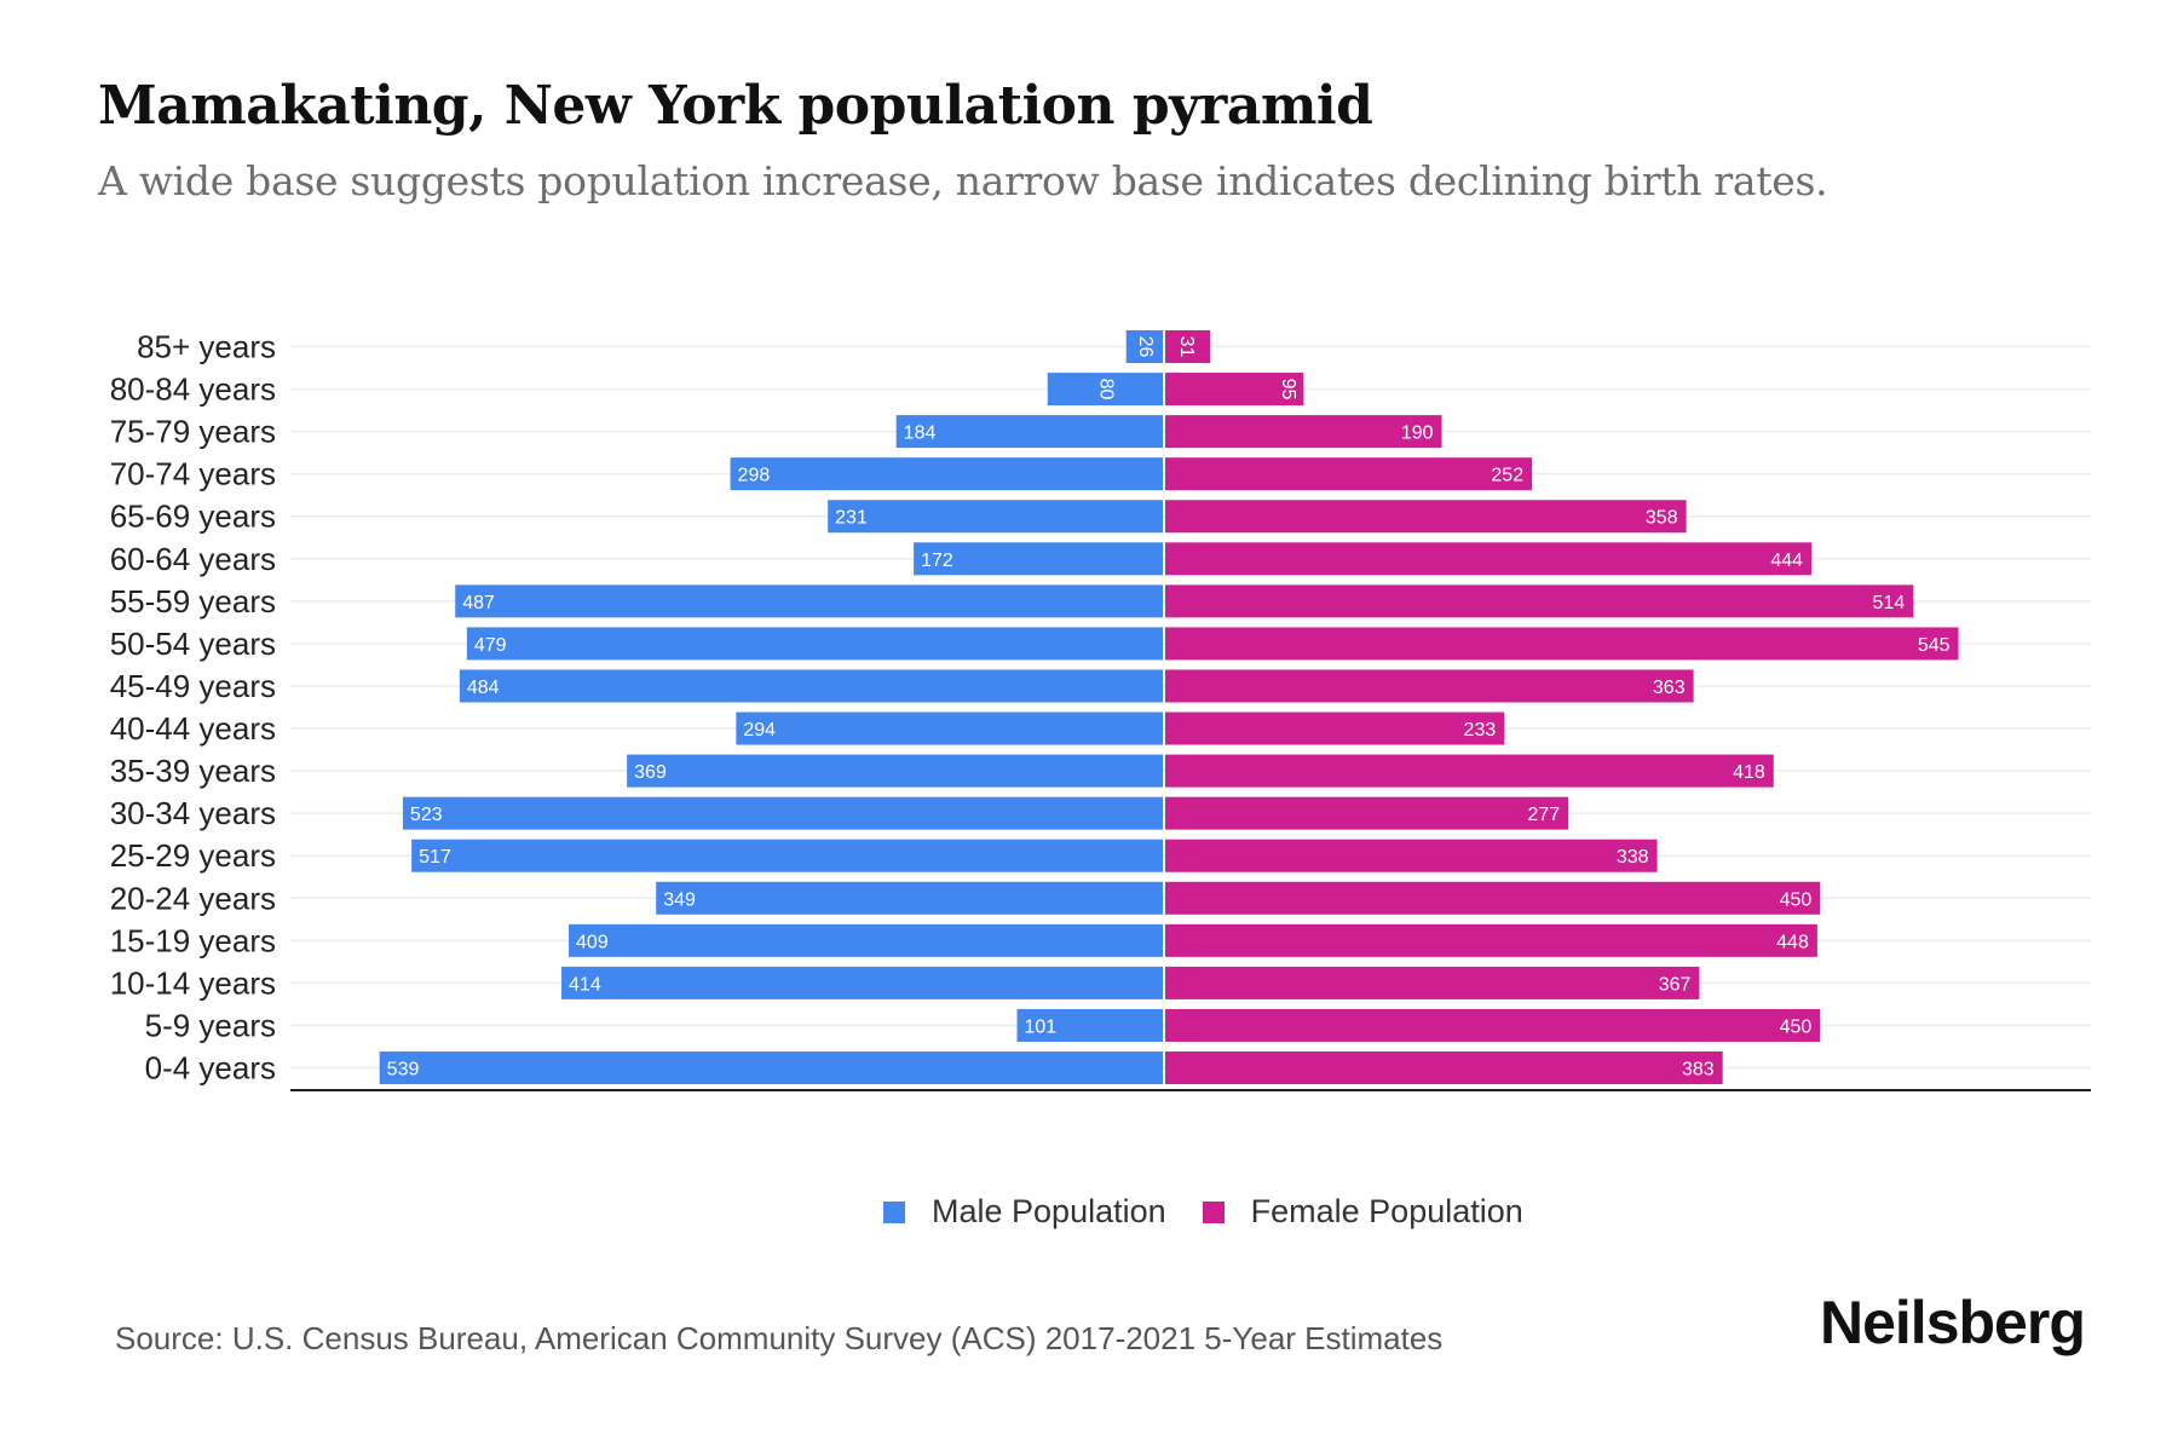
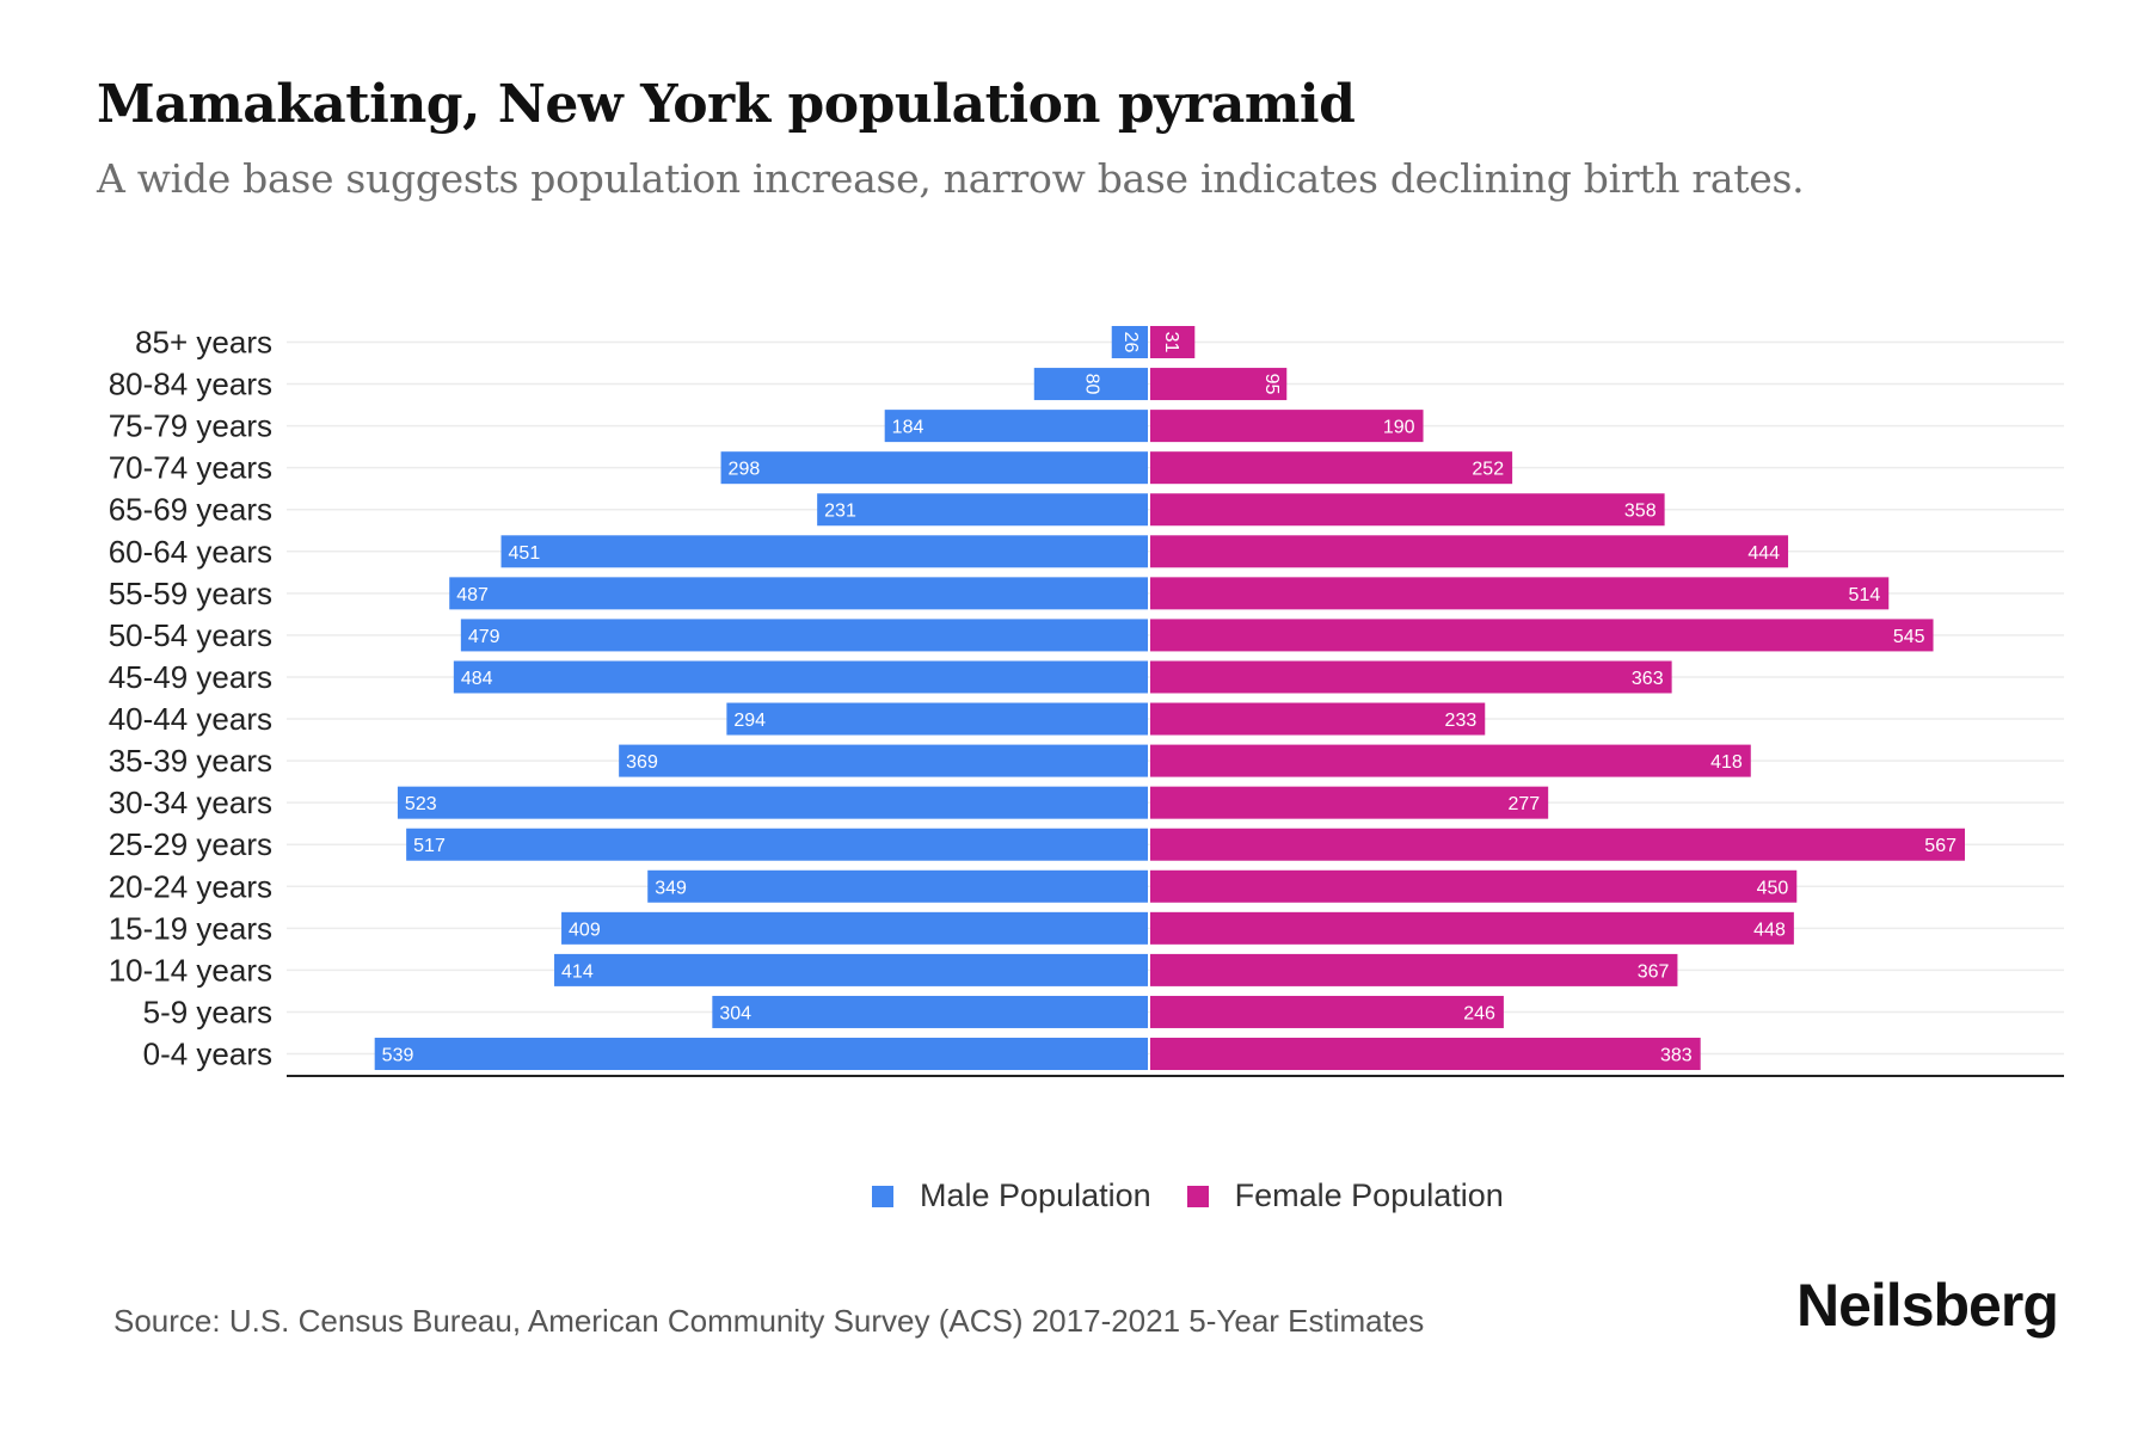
Male Population/60-64 years: 172 -> 451
Female Population/25-29 years: 338 -> 567
Male Population/5-9 years: 101 -> 304
Female Population/5-9 years: 450 -> 246
